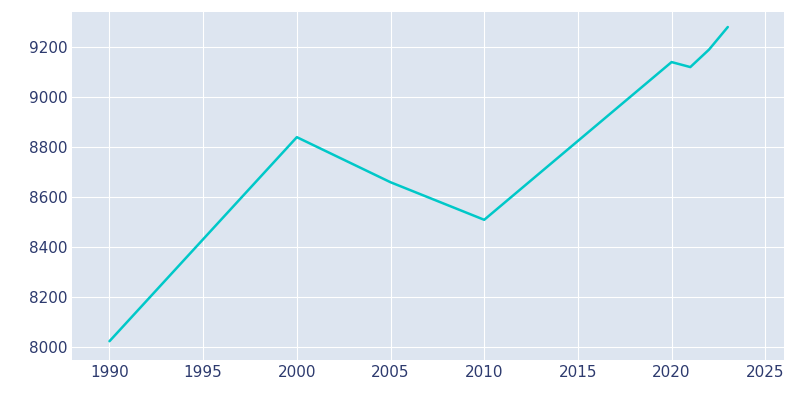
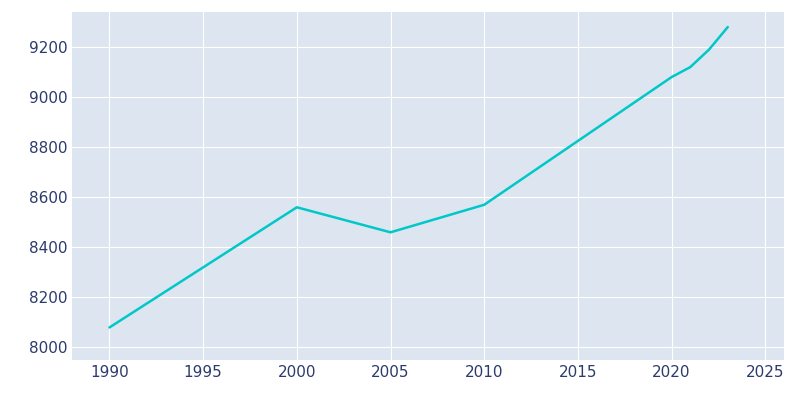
1990: 8025 -> 8080
2000: 8840 -> 8560
2005: 8660 -> 8460
2010: 8510 -> 8570
2020: 9140 -> 9080
